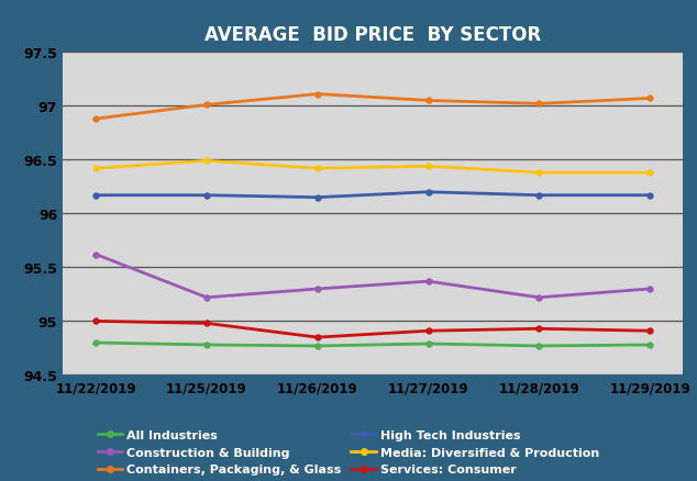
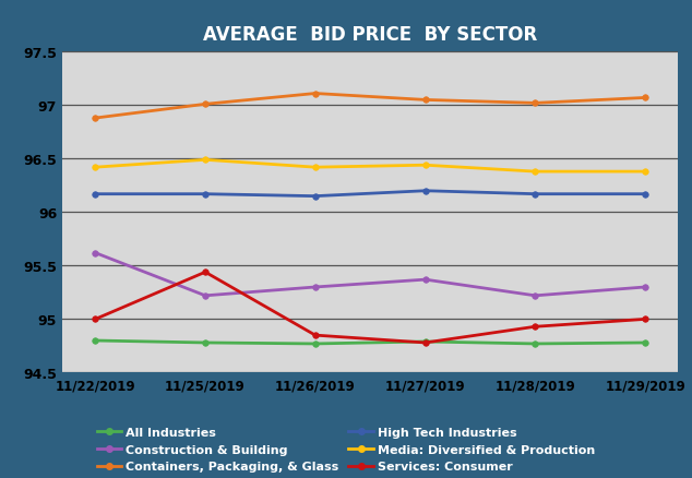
Services: Consumer/11/25/2019: 94.98 -> 95.44
Services: Consumer/11/27/2019: 94.91 -> 94.78
Services: Consumer/11/29/2019: 94.91 -> 95.00
